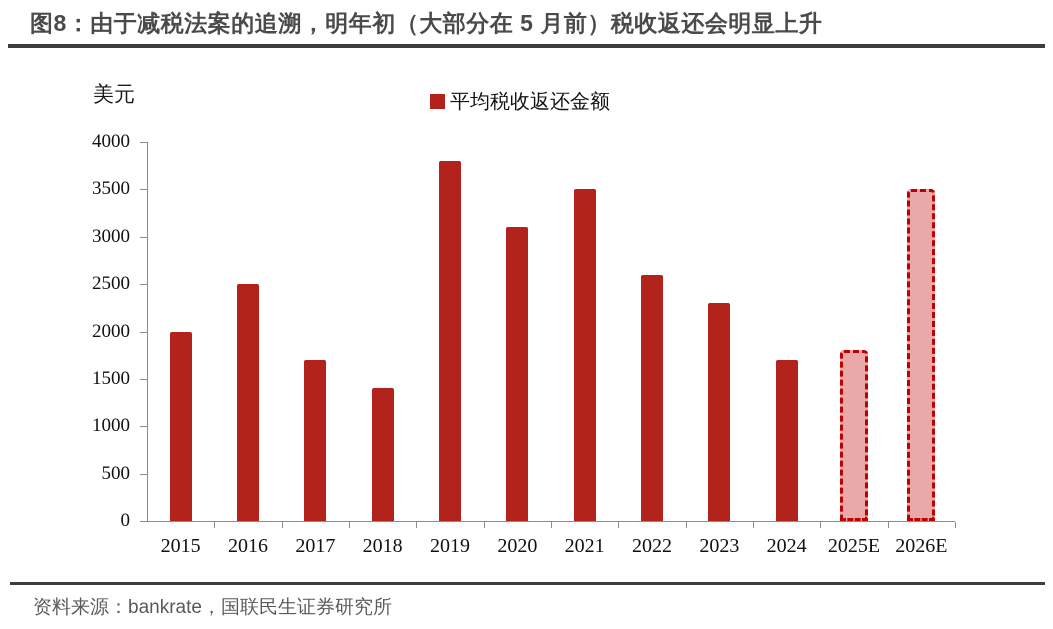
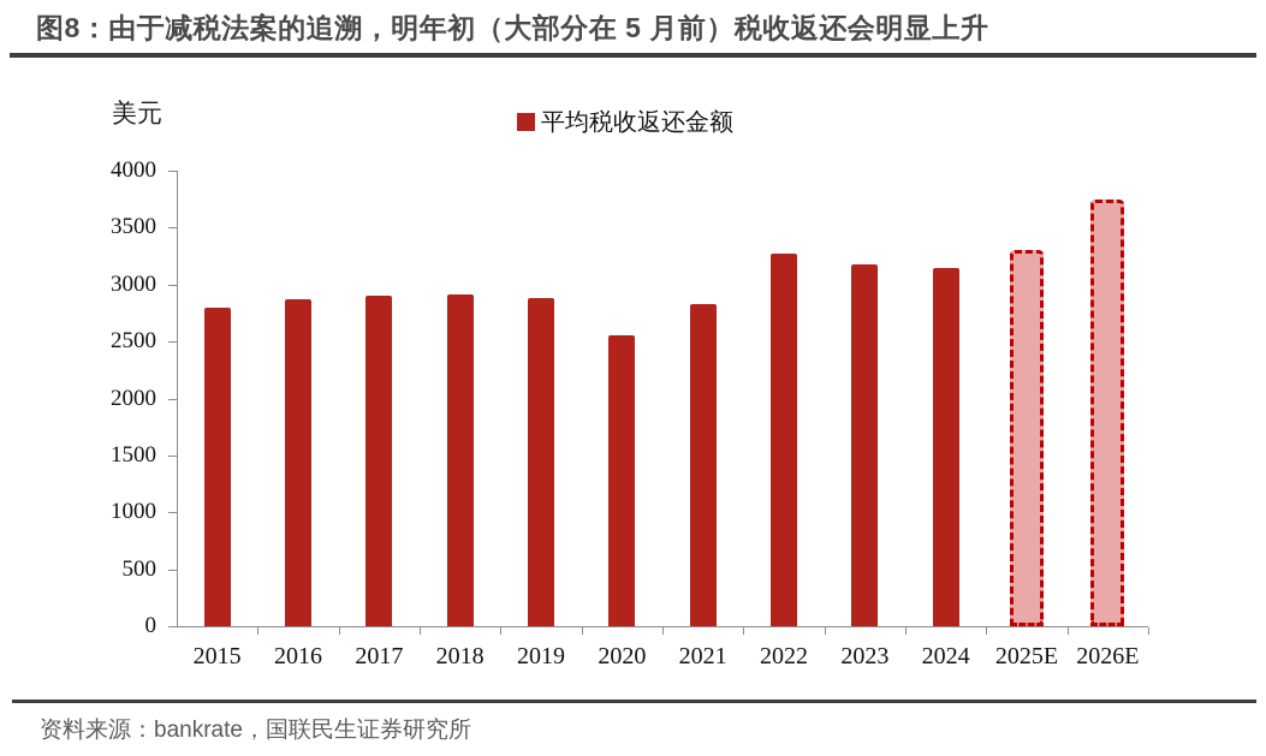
2015: 2000 -> 2800
2016: 2500 -> 2900
2017: 1700 -> 2900
2018: 1400 -> 2900
2019: 3800 -> 2900
2020: 3100 -> 2600
2021: 3500 -> 2800
2022: 2600 -> 3300
2023: 2300 -> 3200
2024: 1700 -> 3200
2025E: 1800 -> 3300
2026E: 3500 -> 3800
